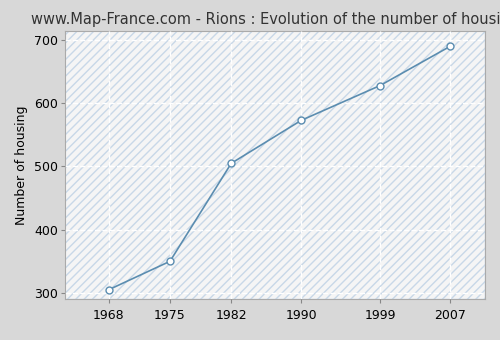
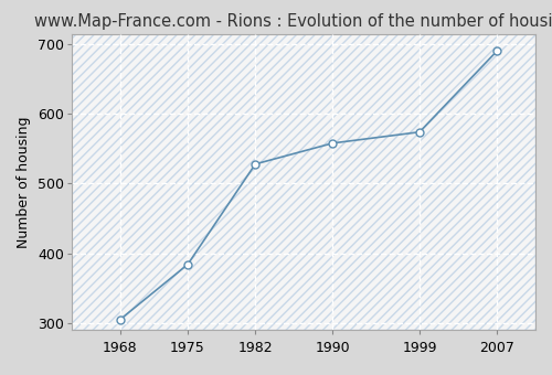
1975: 350 -> 384
1982: 505 -> 528
1990: 573 -> 558
1999: 628 -> 574
